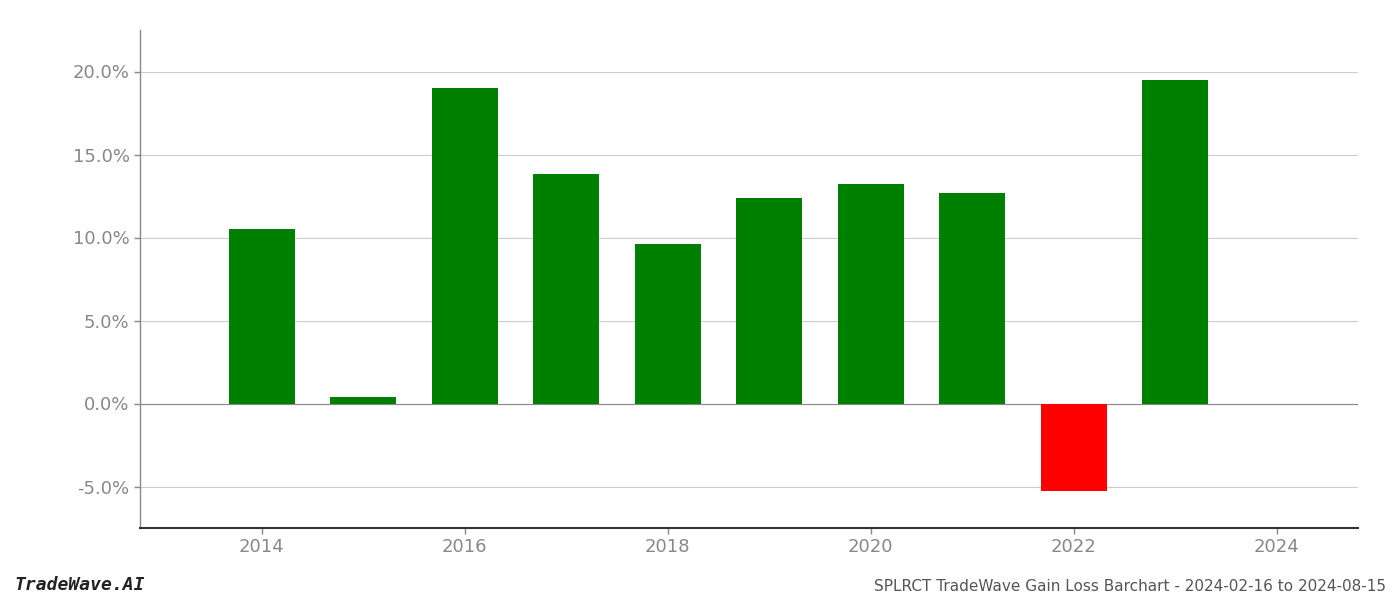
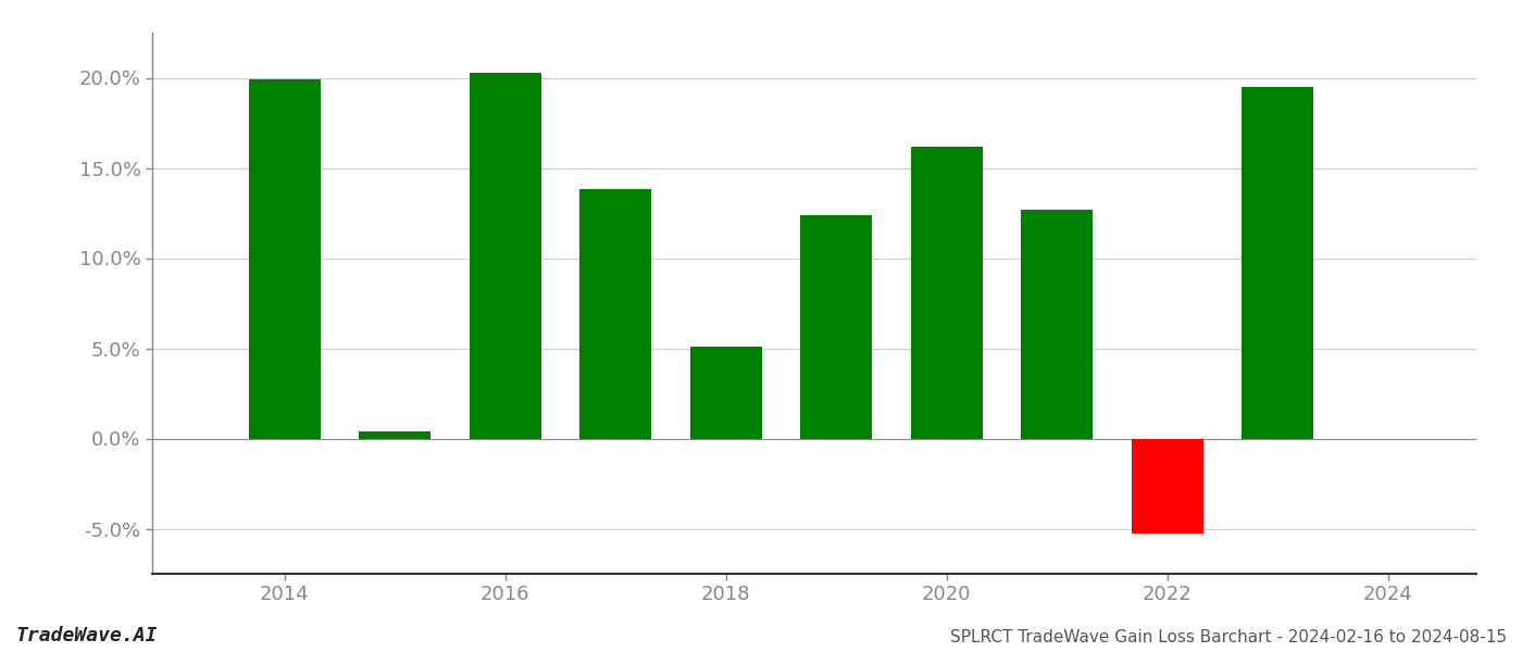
2014: 10.5% -> 19.9%
2016: 19.0% -> 20.3%
2018: 9.6% -> 5.1%
2020: 13.2% -> 16.2%
